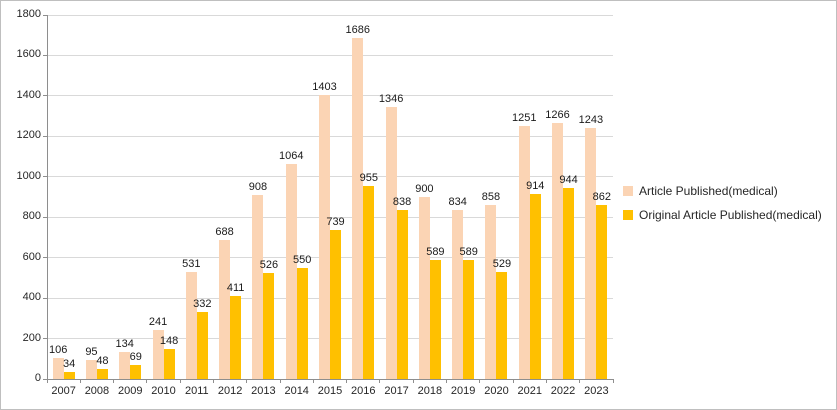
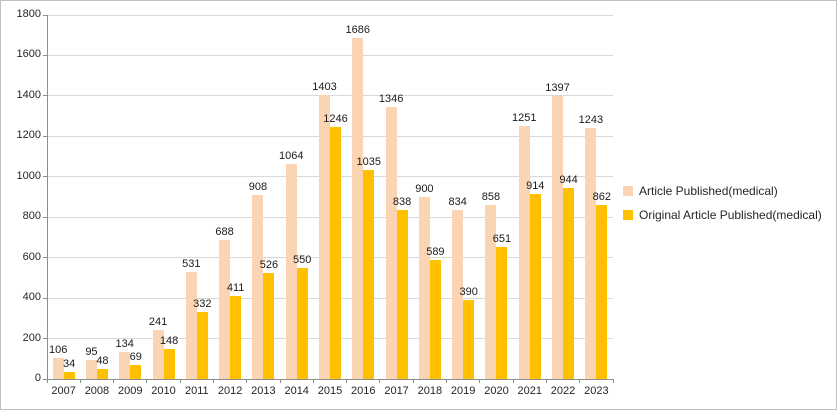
Original Article Published(medical)/2015: 739 -> 1246
Original Article Published(medical)/2016: 955 -> 1035
Original Article Published(medical)/2019: 589 -> 390
Original Article Published(medical)/2020: 529 -> 651
Article Published(medical)/2022: 1266 -> 1397
